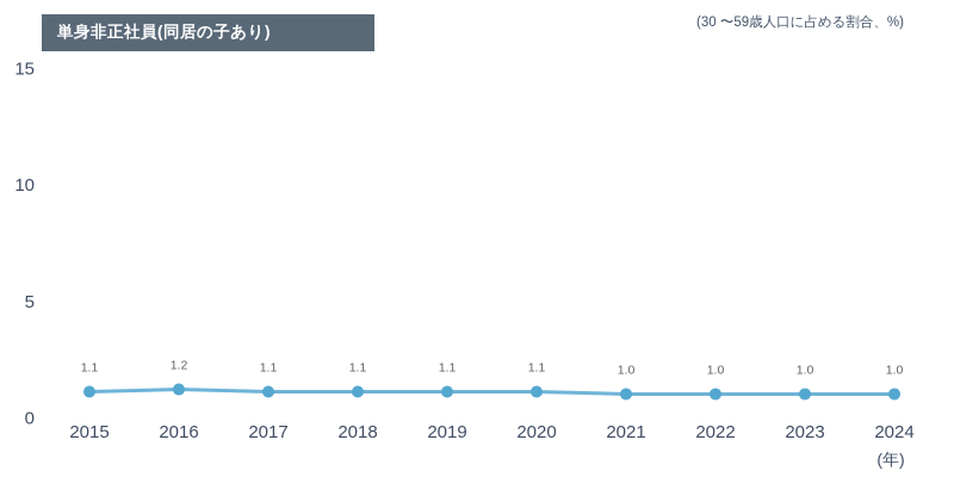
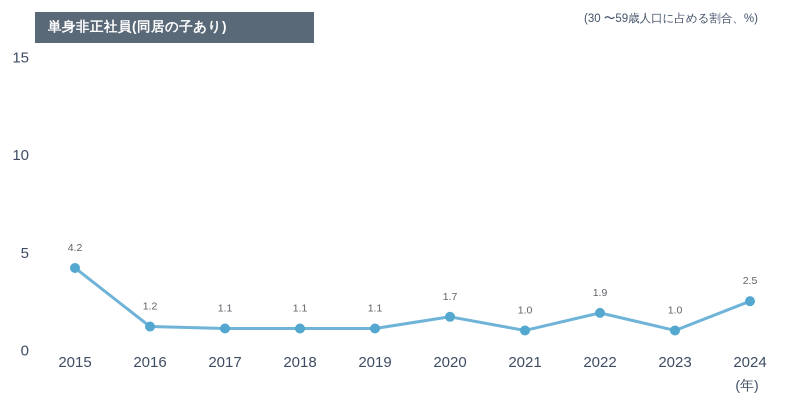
2015: 1.1 -> 4.2
2020: 1.1 -> 1.7
2022: 1.0 -> 1.9
2024: 1.0 -> 2.5
